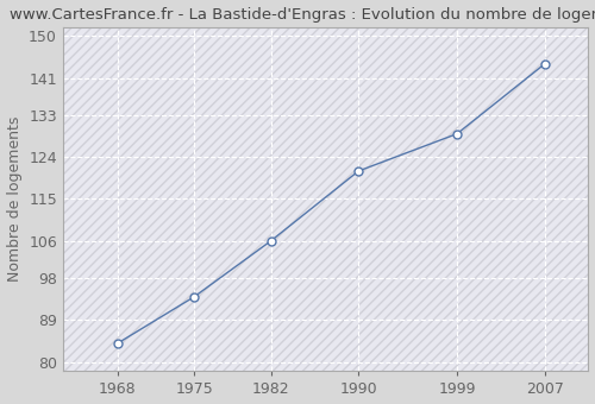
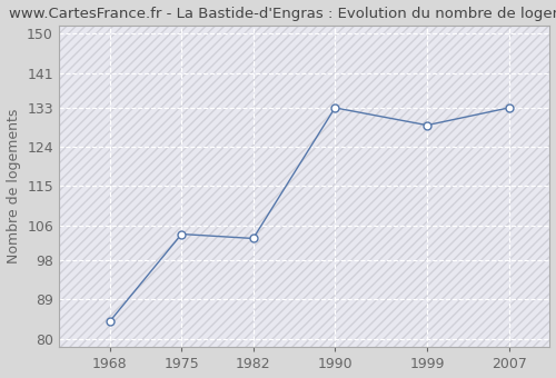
1975: 94 -> 104
1982: 106 -> 103
1990: 121 -> 133
2007: 144 -> 133
